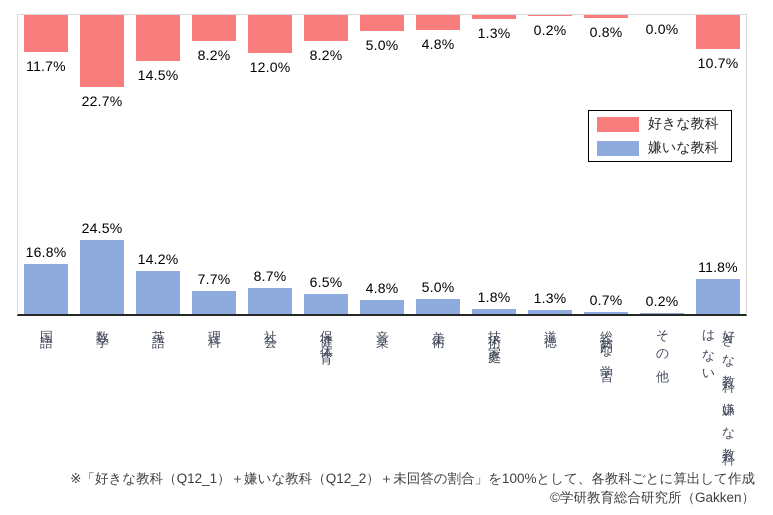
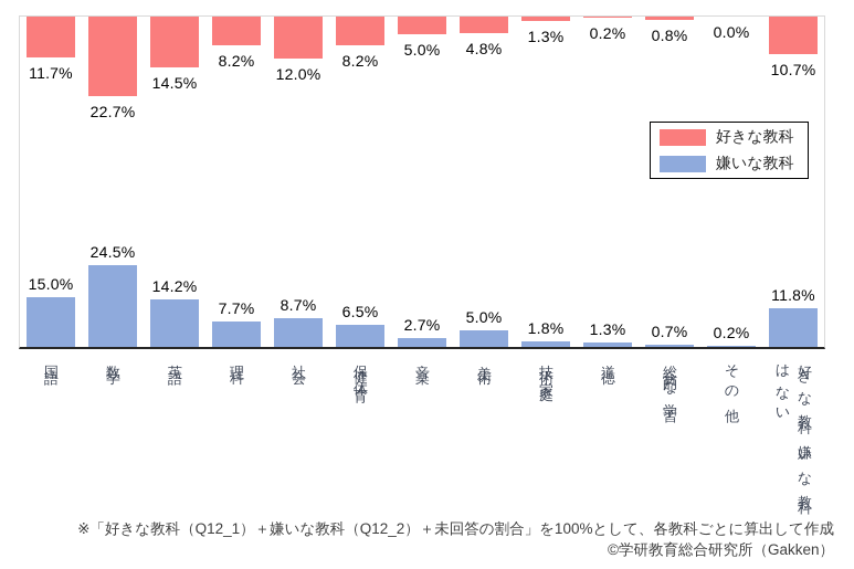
嫌いな教科/国語: 16.8% -> 15.0%
嫌いな教科/音楽: 4.8% -> 2.7%
